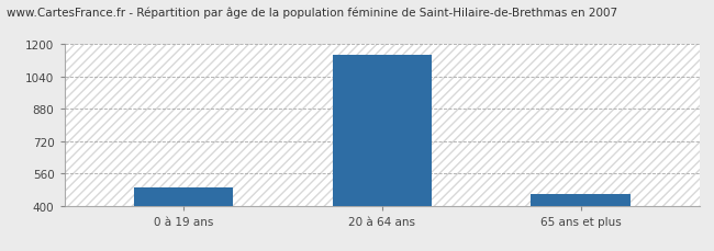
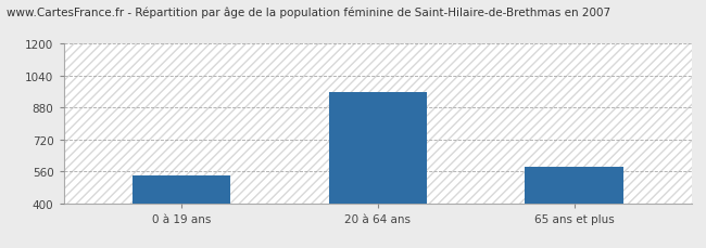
0 à 19 ans: 490 -> 540
20 à 64 ans: 1150 -> 960
65 ans et plus: 460 -> 580
